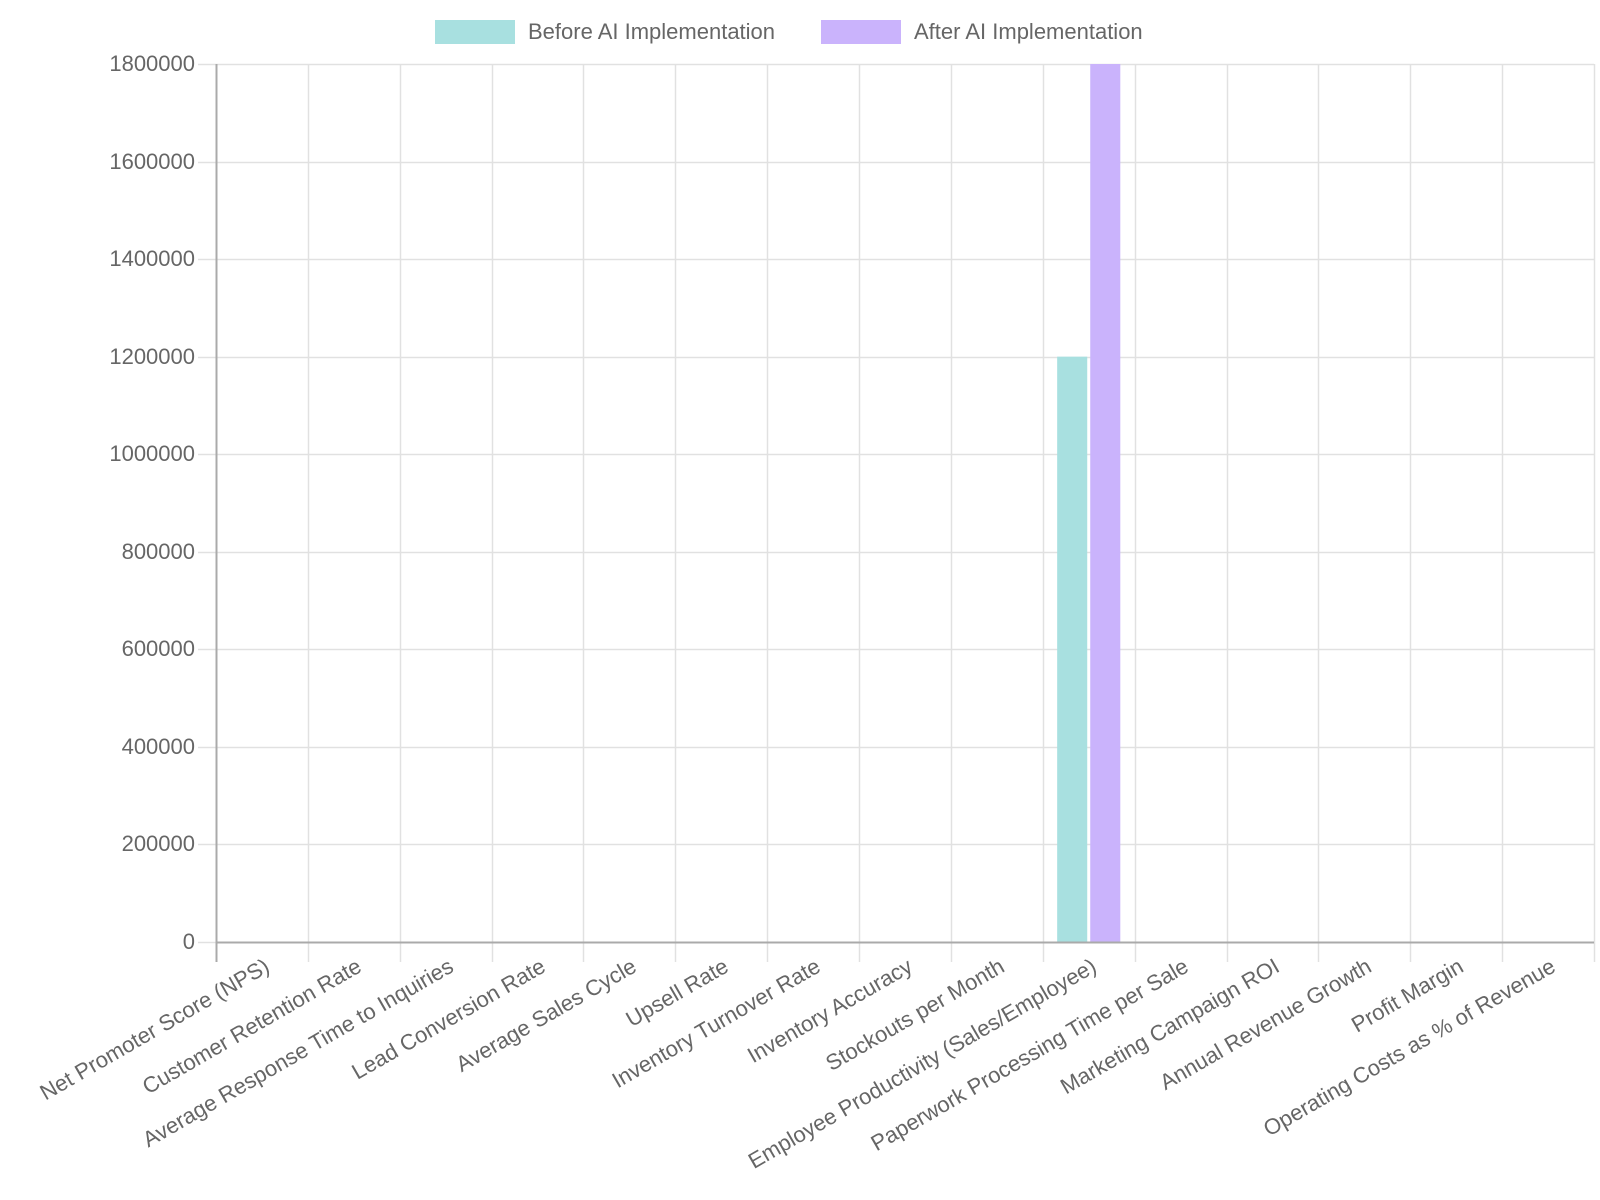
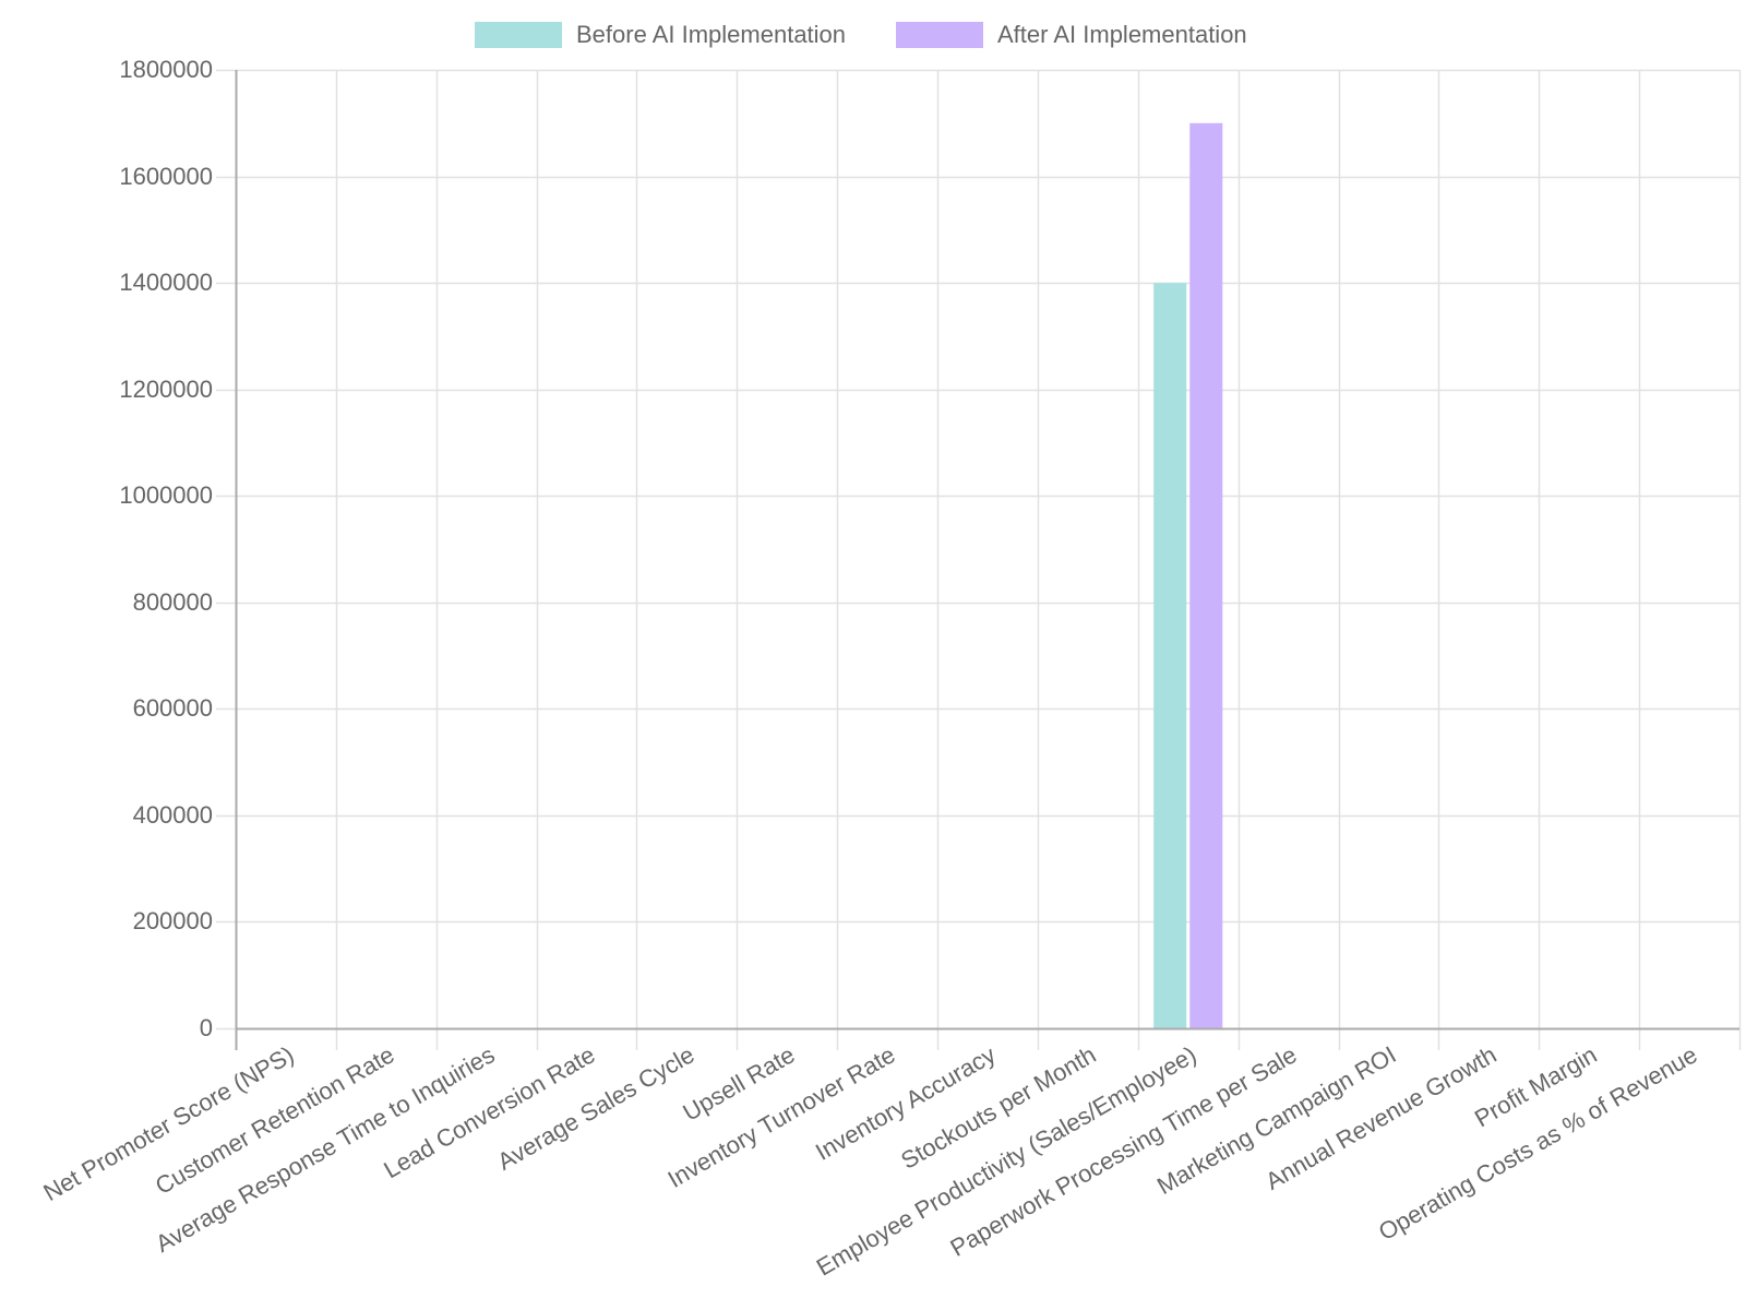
Before AI Implementation/Employee Productivity (Sales/Employee): 1200000 -> 1400000
After AI Implementation/Employee Productivity (Sales/Employee): 1800000 -> 1700000
